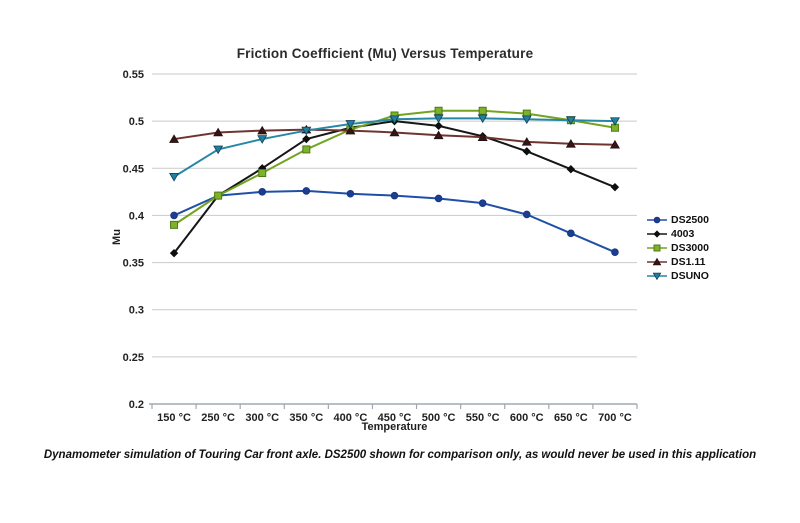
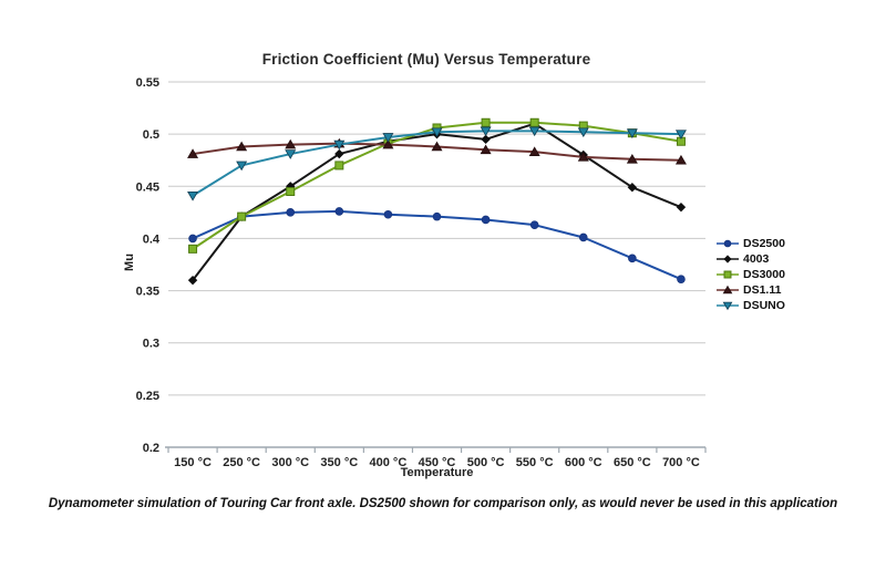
4003/550 °C: 0.48 -> 0.51
4003/600 °C: 0.47 -> 0.48
